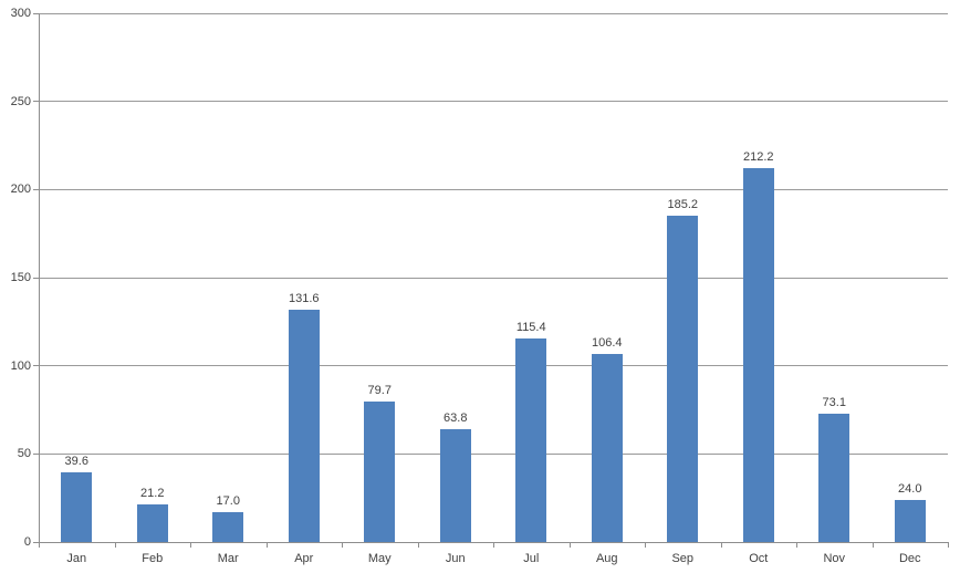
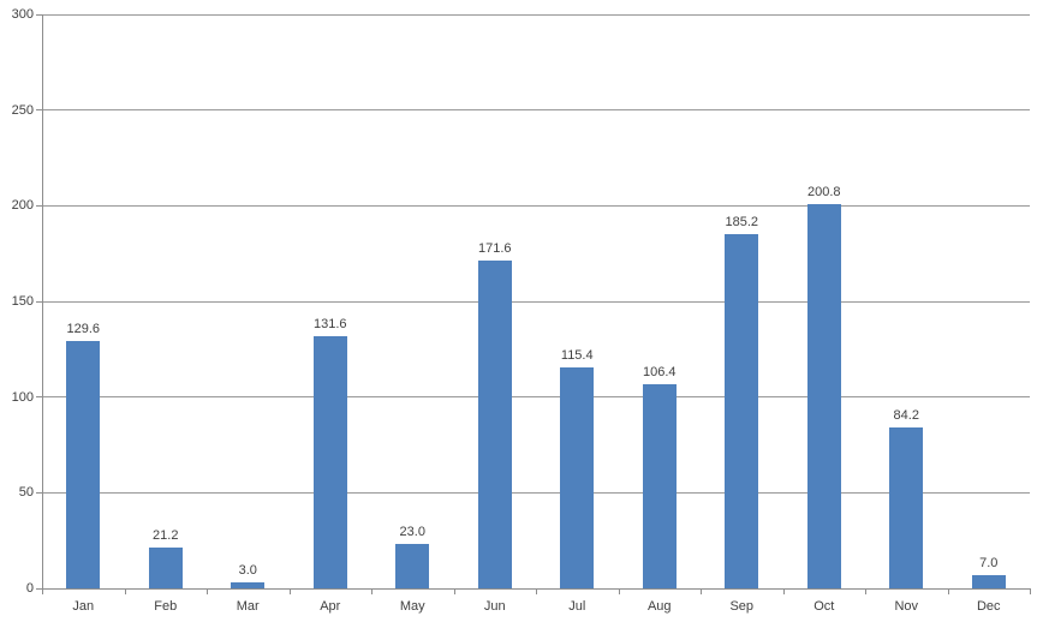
Jan: 39.6 -> 129.6
Mar: 17.0 -> 3.0
May: 79.7 -> 23.0
Jun: 63.8 -> 171.6
Oct: 212.2 -> 200.8
Nov: 73.1 -> 84.2
Dec: 24.0 -> 7.0
